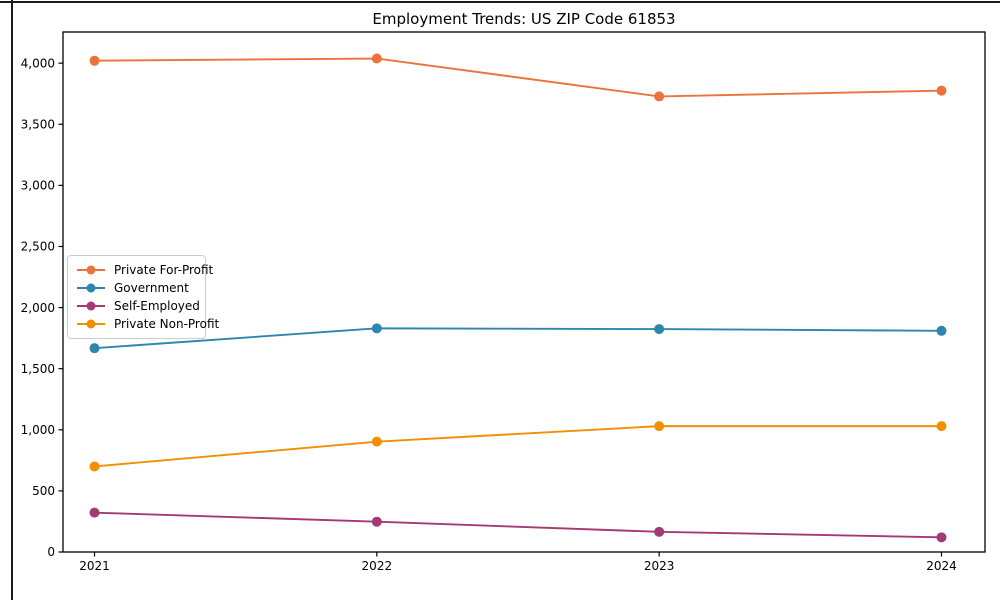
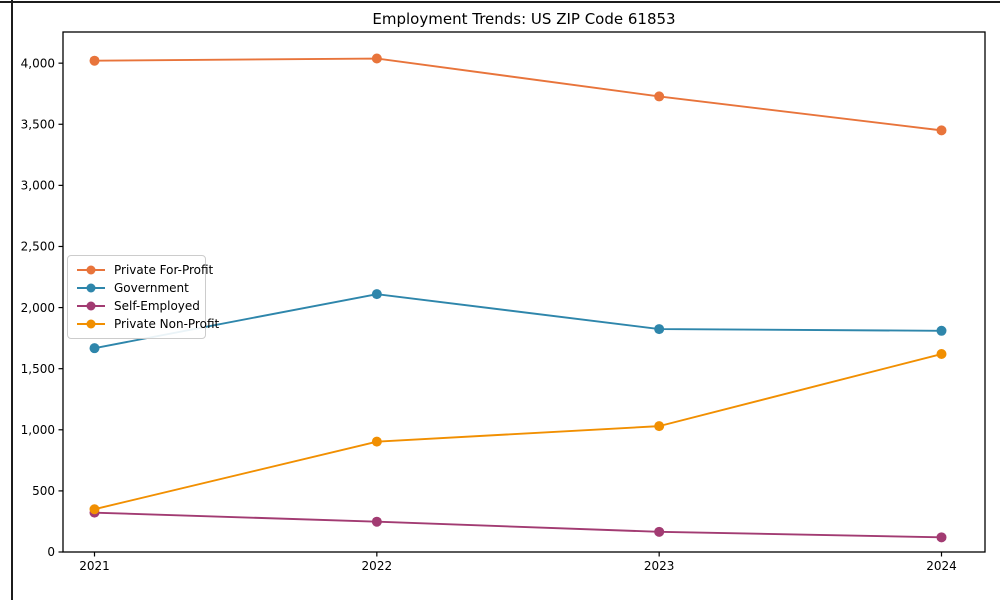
Private Non-Profit/2021: 700 -> 350
Government/2022: 1830 -> 2110
Private For-Profit/2024: 3780 -> 3450
Private Non-Profit/2024: 1030 -> 1620
